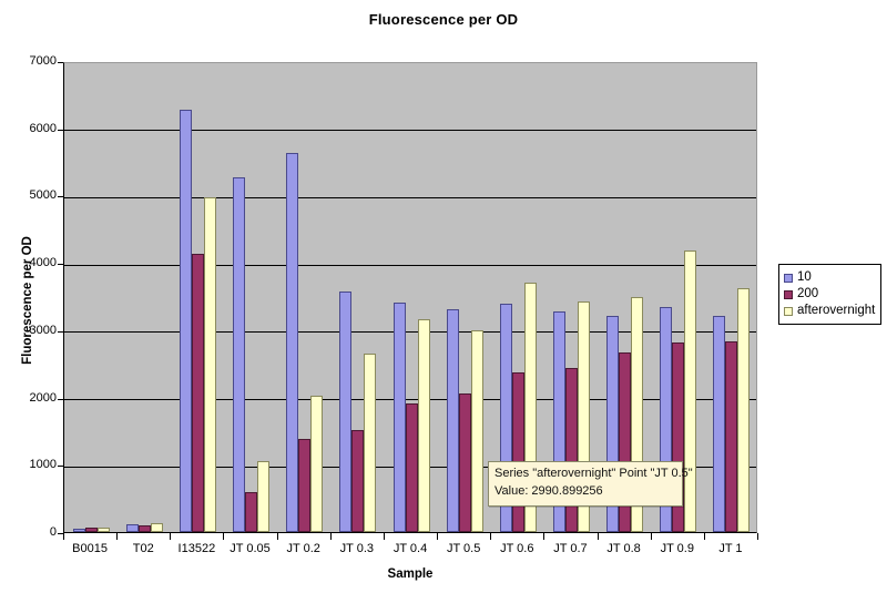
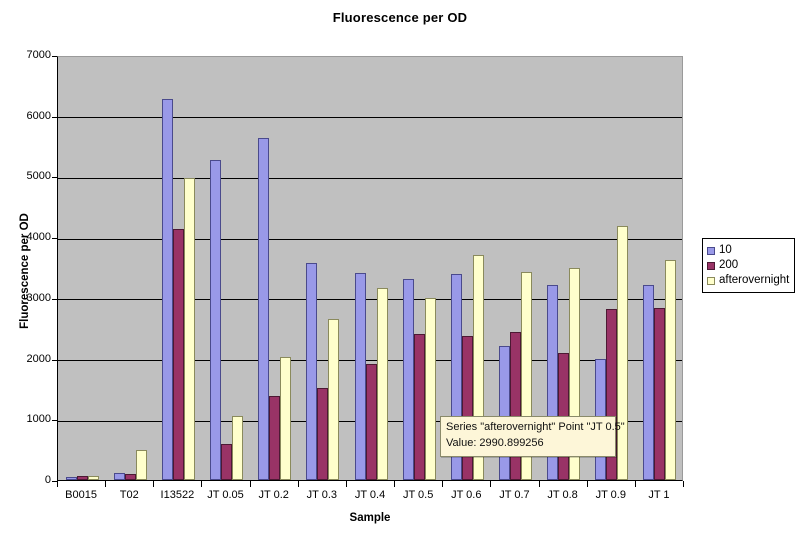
afterovernight/T02: 100 -> 500
200/JT 0.5: 2100 -> 2400
10/JT 0.7: 3300 -> 2200
200/JT 0.8: 2700 -> 2100
10/JT 0.9: 3300 -> 2000
